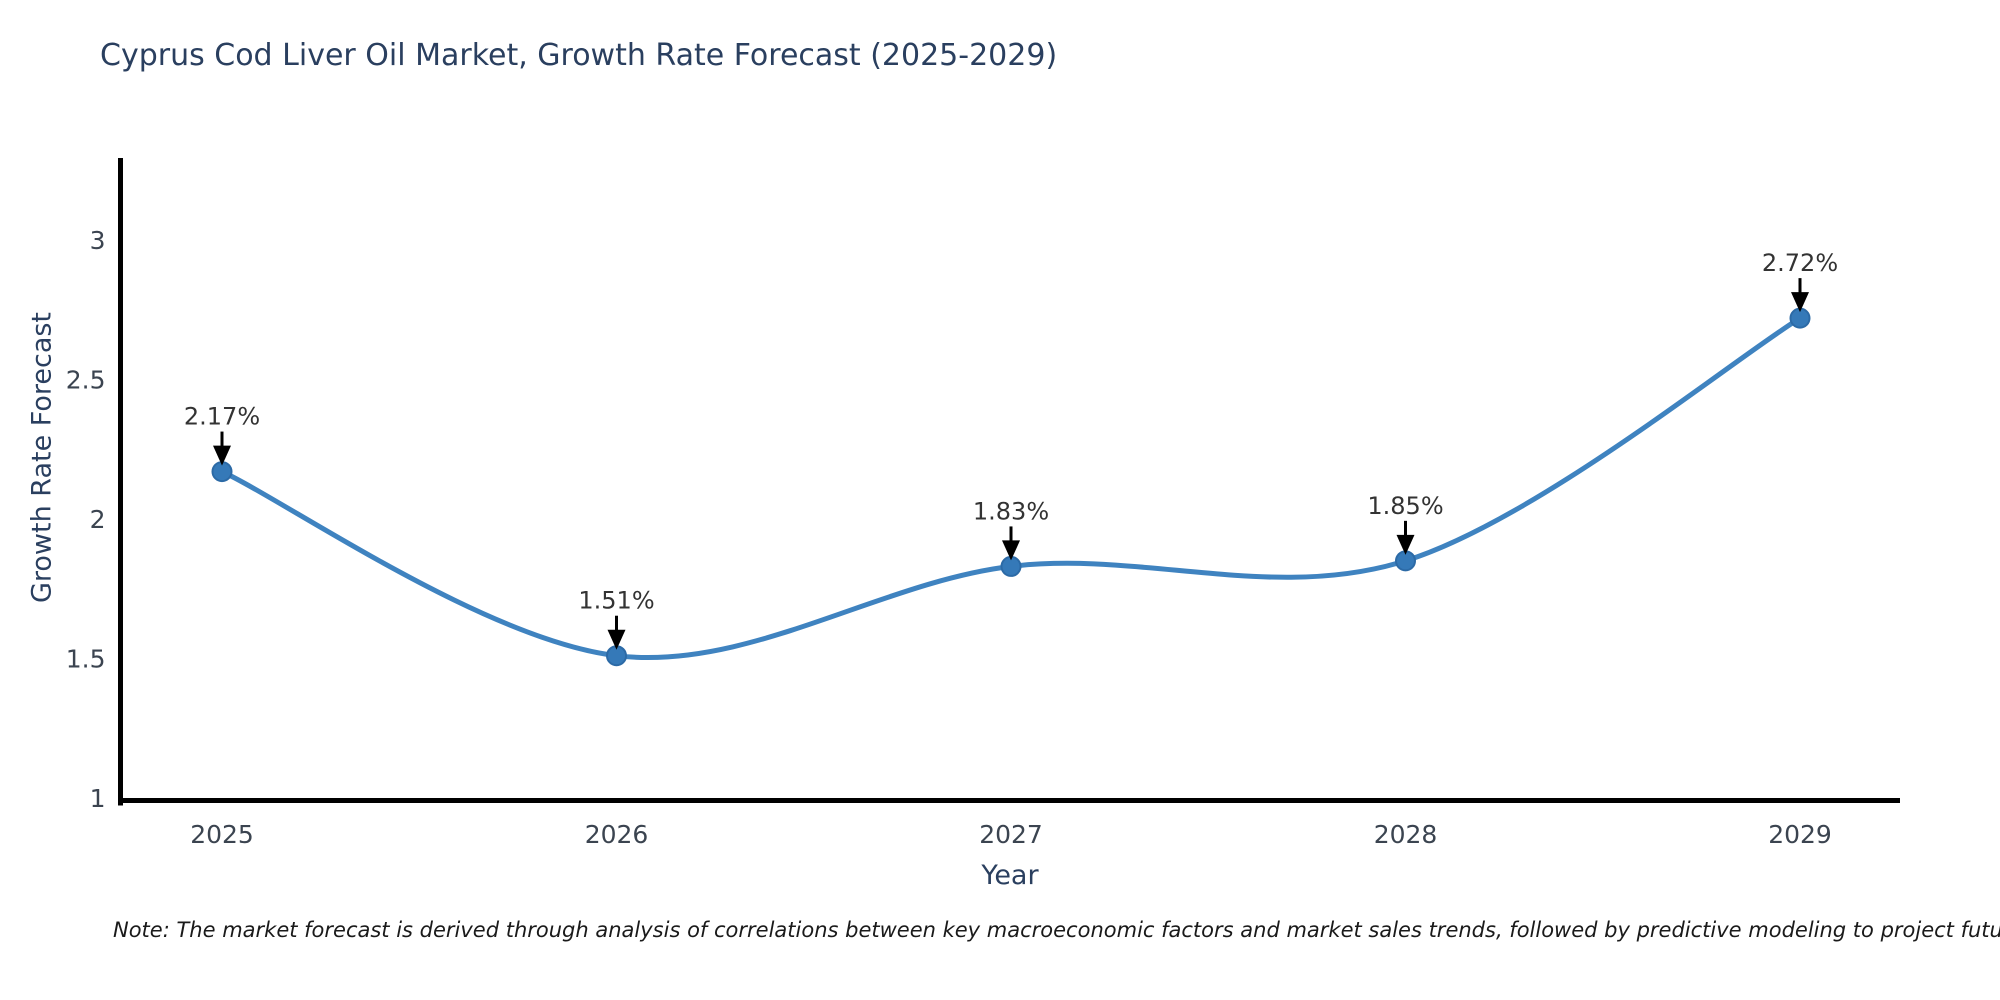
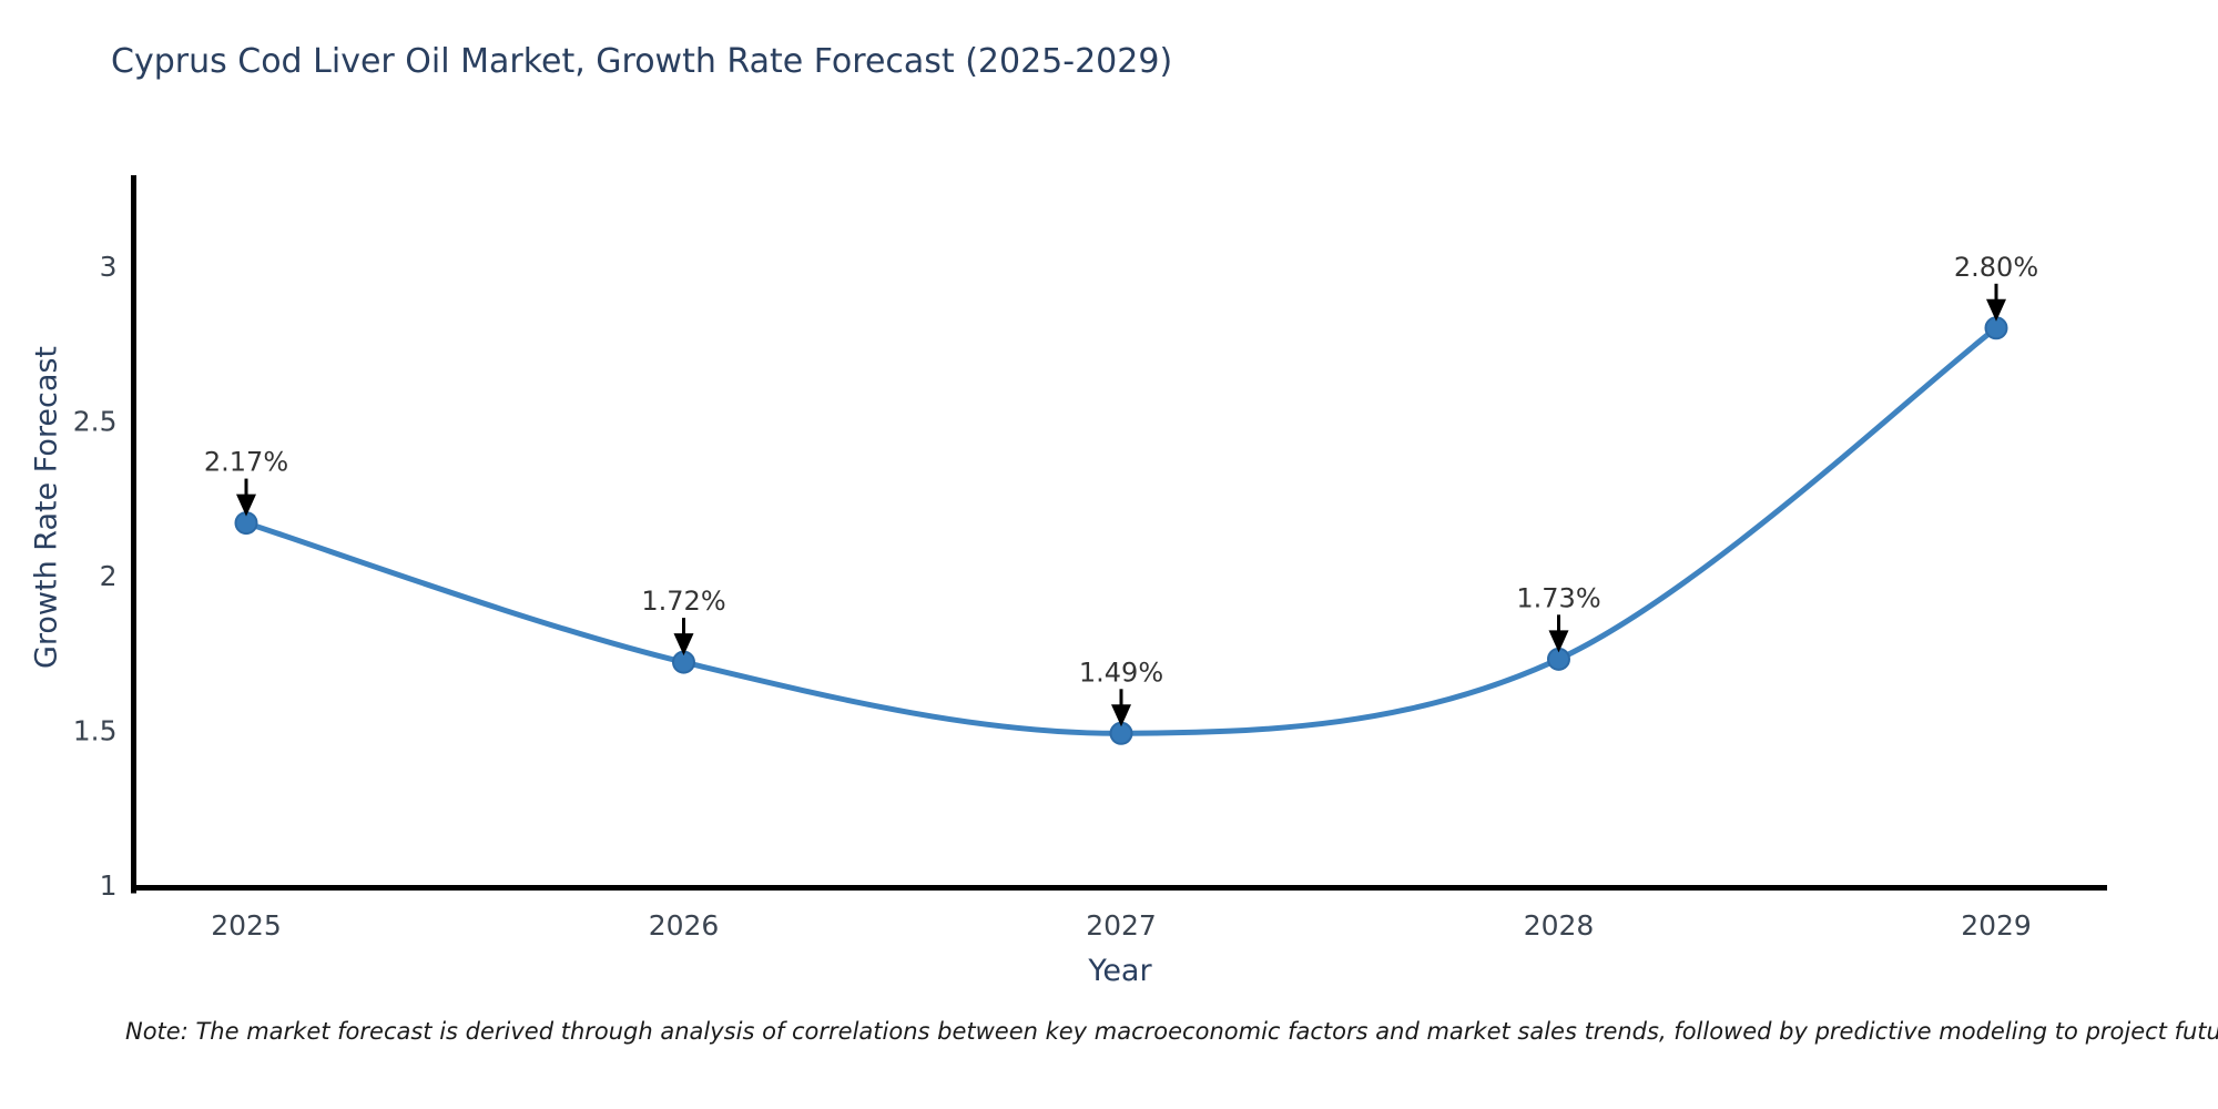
2026: 1.51% -> 1.72%
2027: 1.83% -> 1.49%
2028: 1.85% -> 1.73%
2029: 2.72% -> 2.80%
